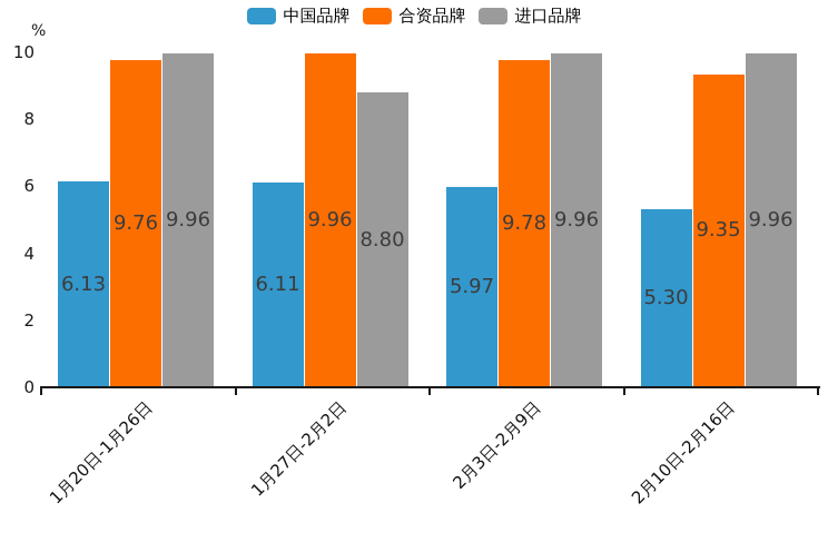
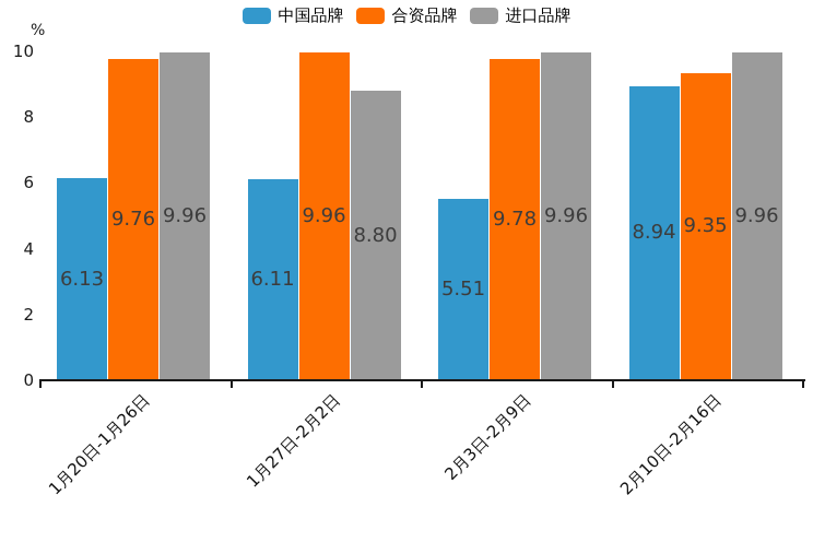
中国品牌/2月3日-2月9日: 5.97 -> 5.51
中国品牌/2月10日-2月16日: 5.30 -> 8.94
